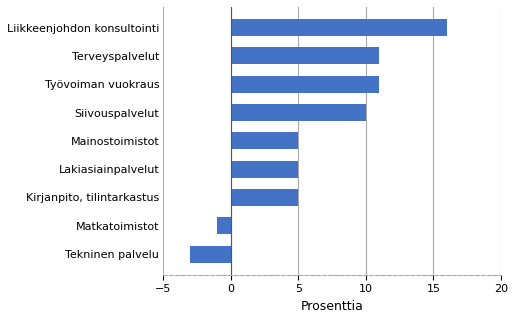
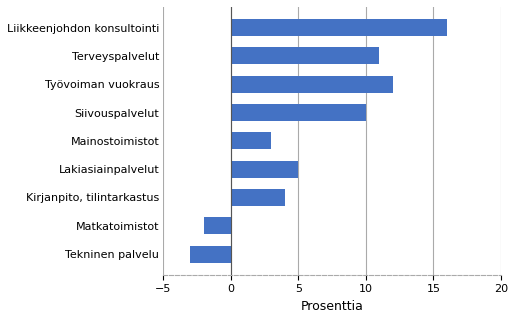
Työvoiman vuokraus: 11 -> 12
Mainostoimistot: 5 -> 3
Kirjanpito, tilintarkastus: 5 -> 4
Matkatoimistot: -1 -> -2
